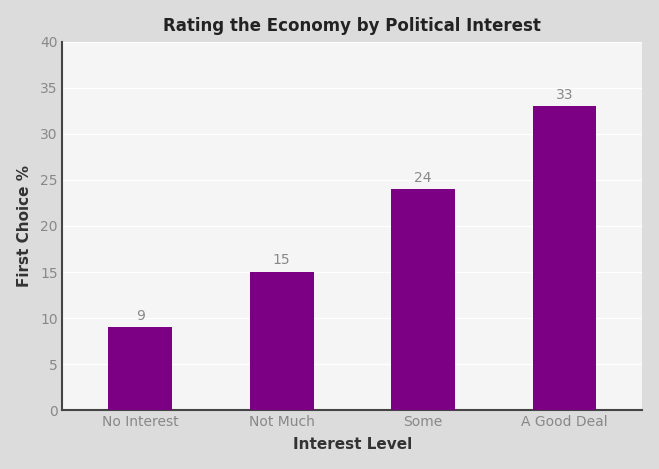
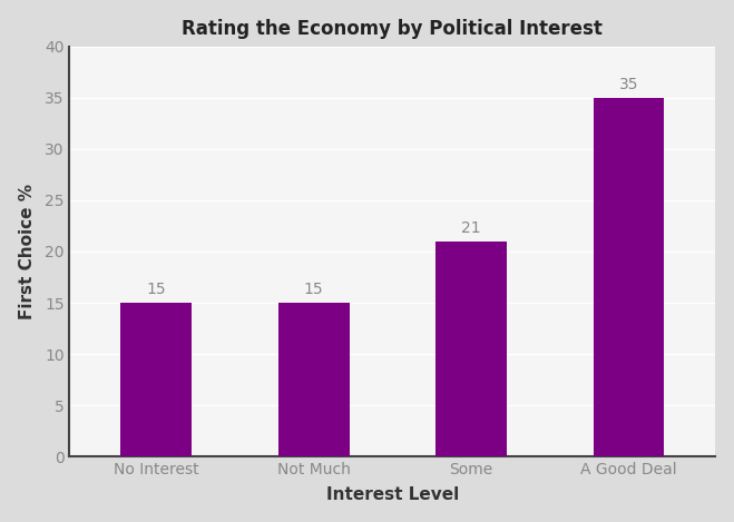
No Interest: 9 -> 15
Some: 24 -> 21
A Good Deal: 33 -> 35
